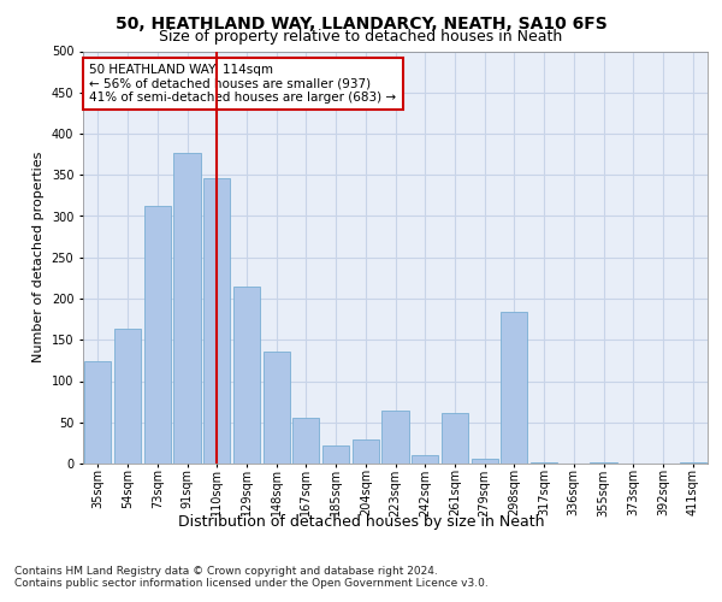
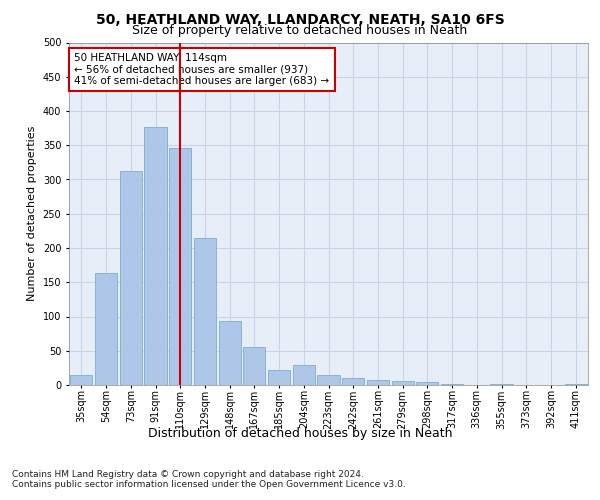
35sqm: 124 -> 14
148sqm: 136 -> 93
223sqm: 64 -> 14
261sqm: 62 -> 8
298sqm: 184 -> 5
